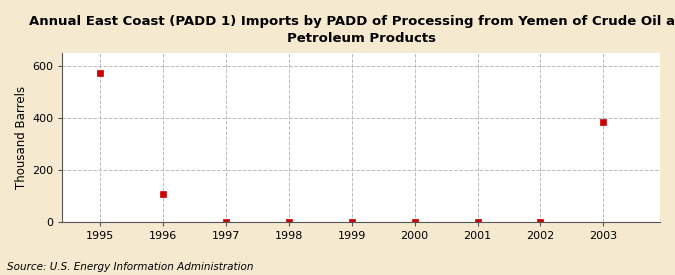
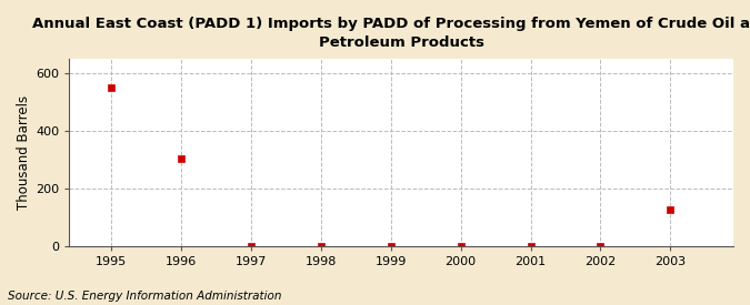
1995: 575 -> 549
1996: 105 -> 302
2003: 385 -> 127
